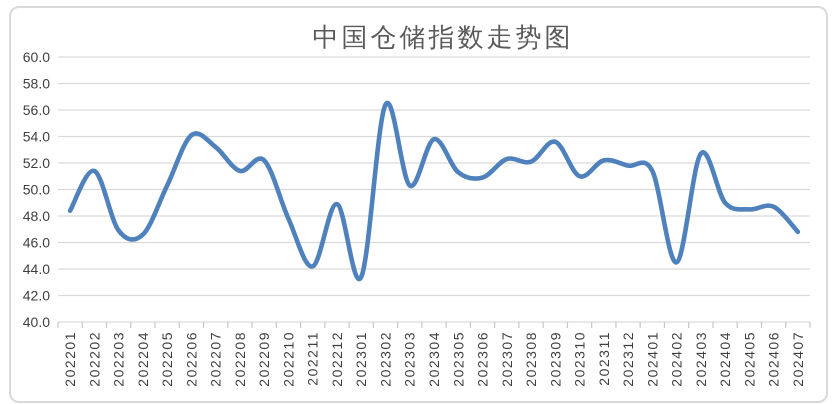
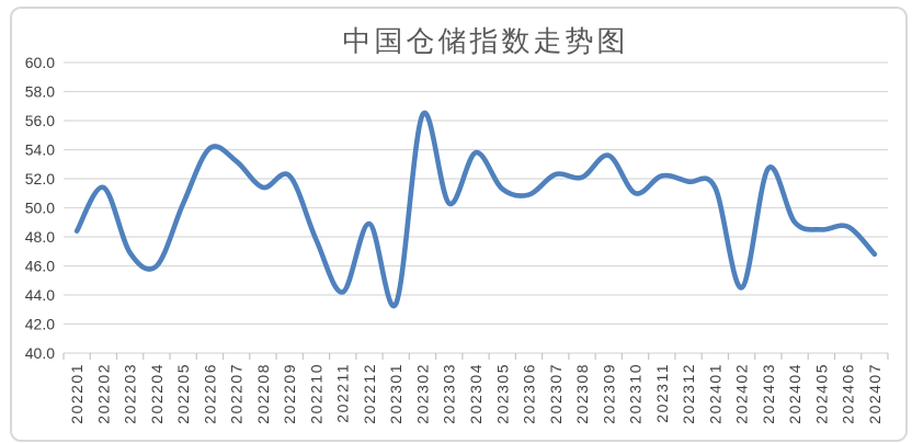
202204: 46.6 -> 46.0
